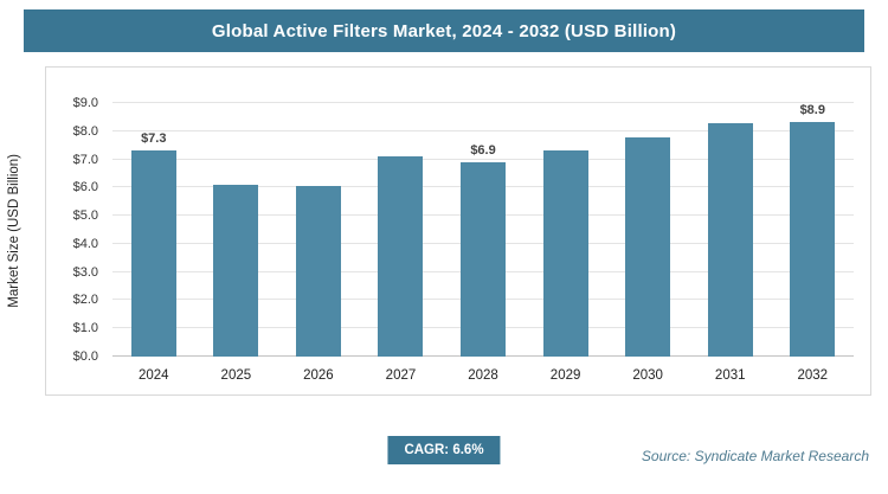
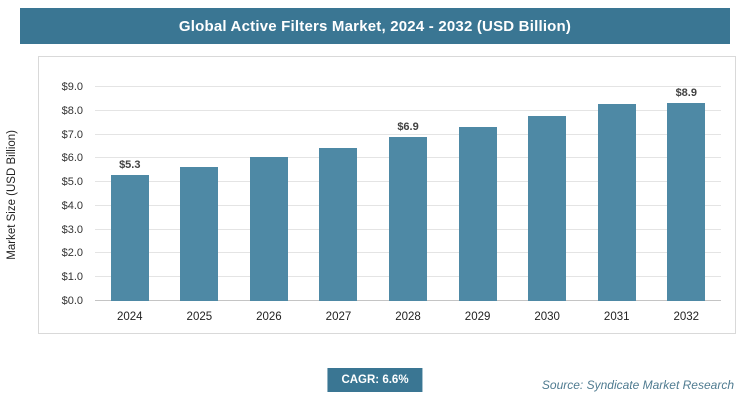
2024: $7.3 -> $5.3
2025: $6.1 -> $5.7
2027: $7.1 -> $6.5
